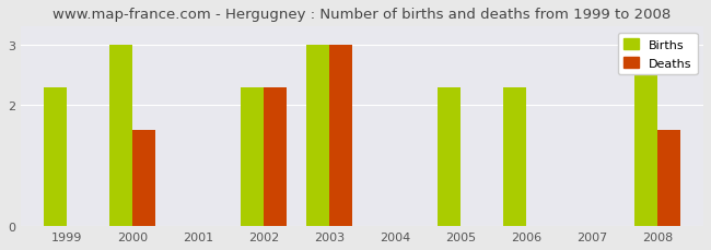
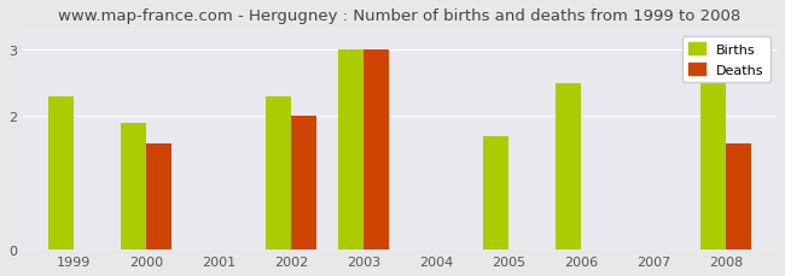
Births/2000: 3.0 -> 1.9
Deaths/2002: 2.3 -> 2.0
Births/2005: 2.3 -> 1.7
Births/2006: 2.3 -> 2.5
